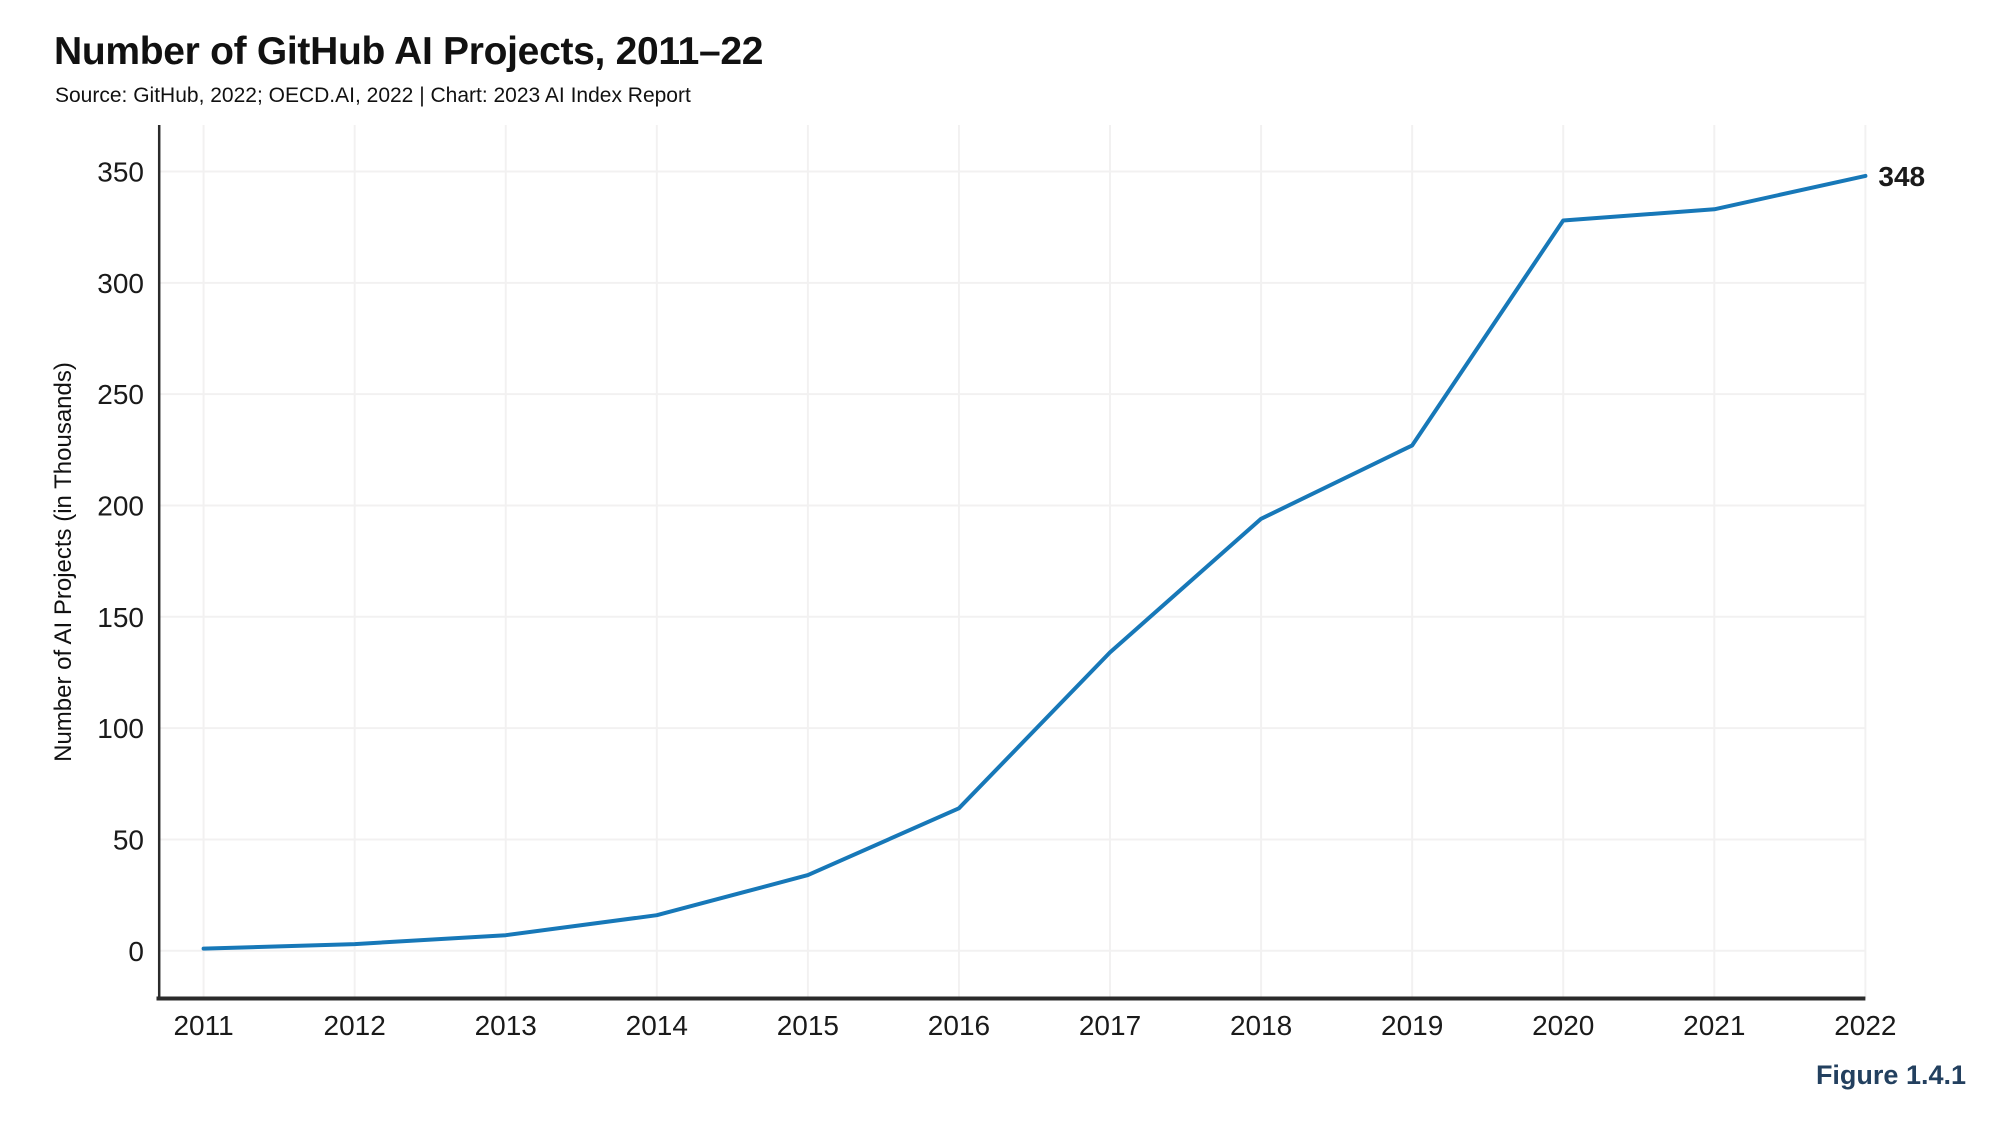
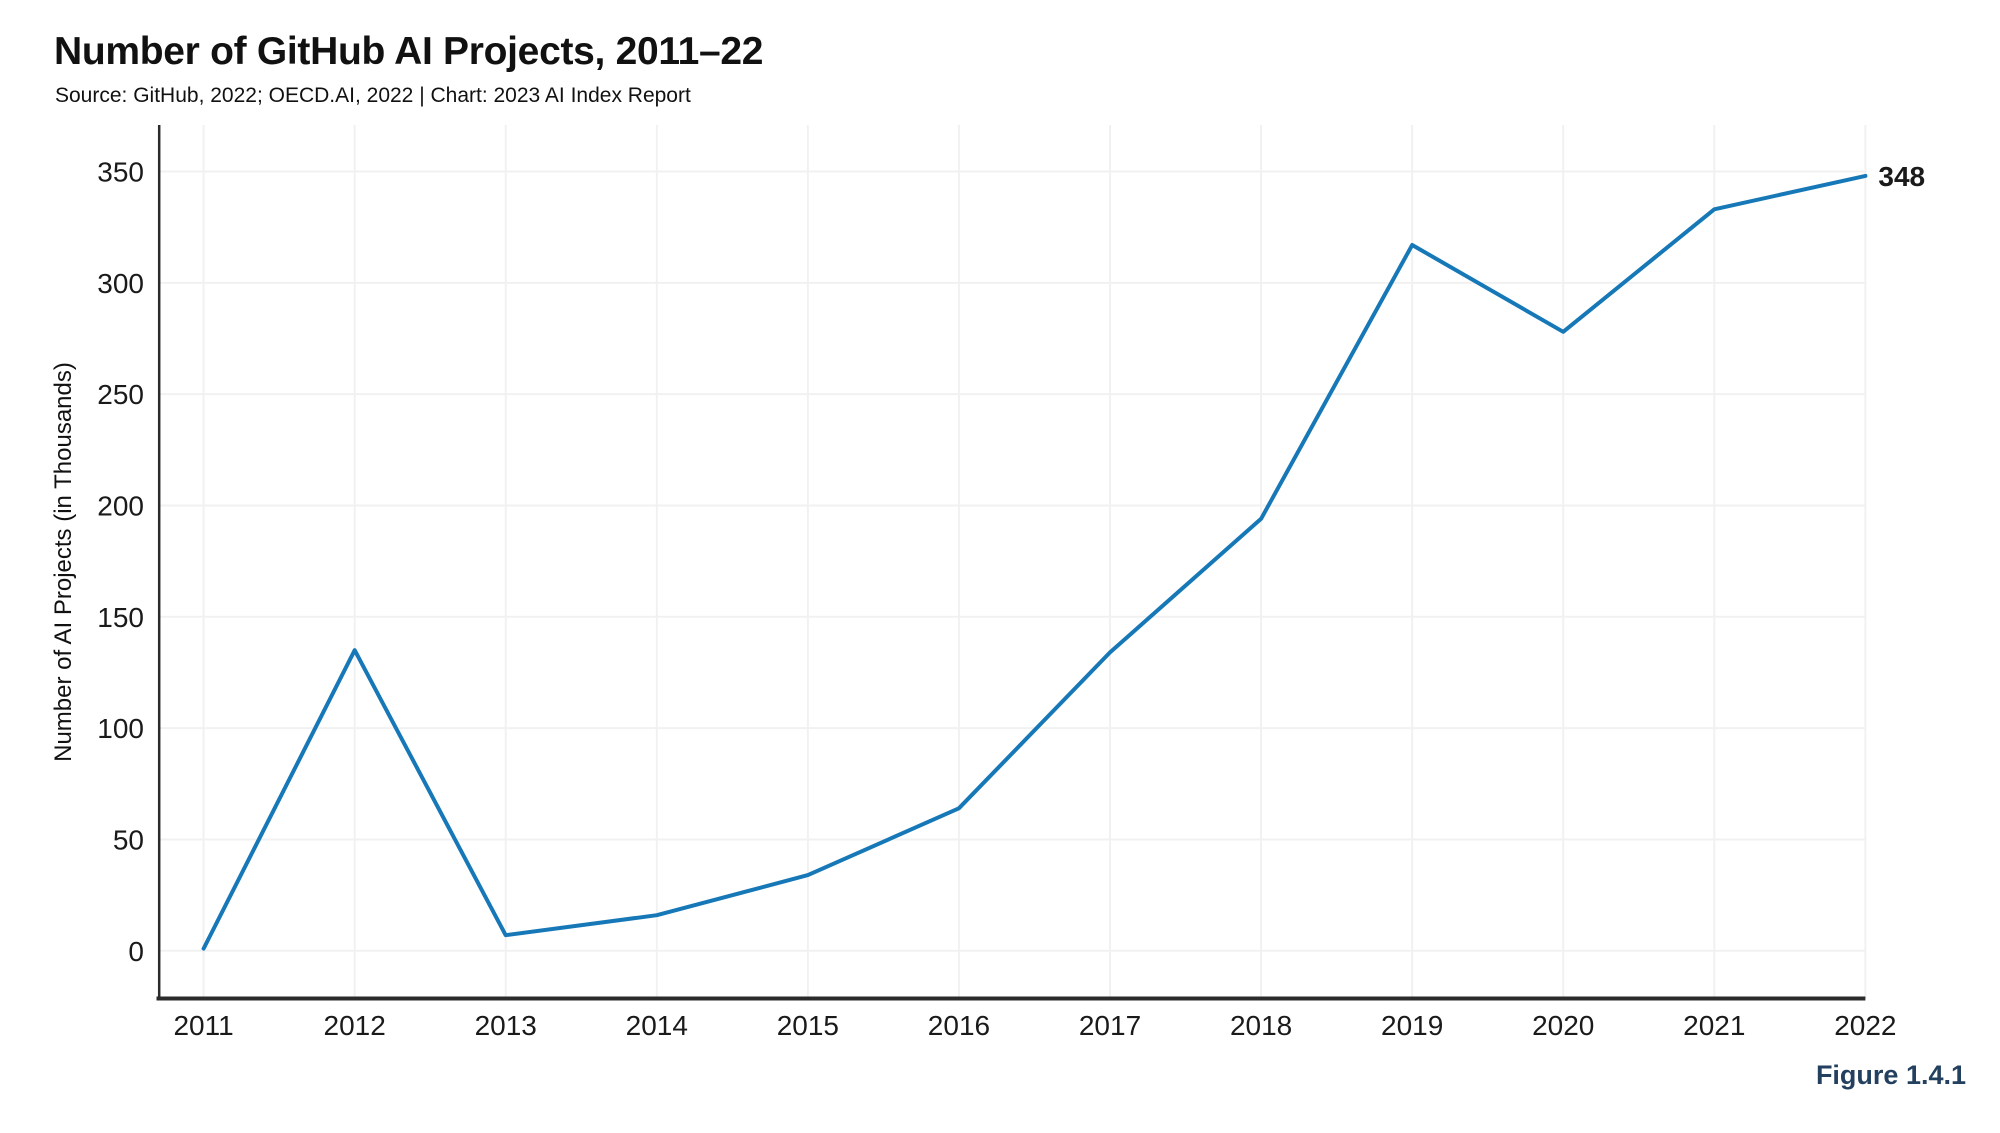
2012: 3 -> 135
2019: 227 -> 317
2020: 328 -> 278
